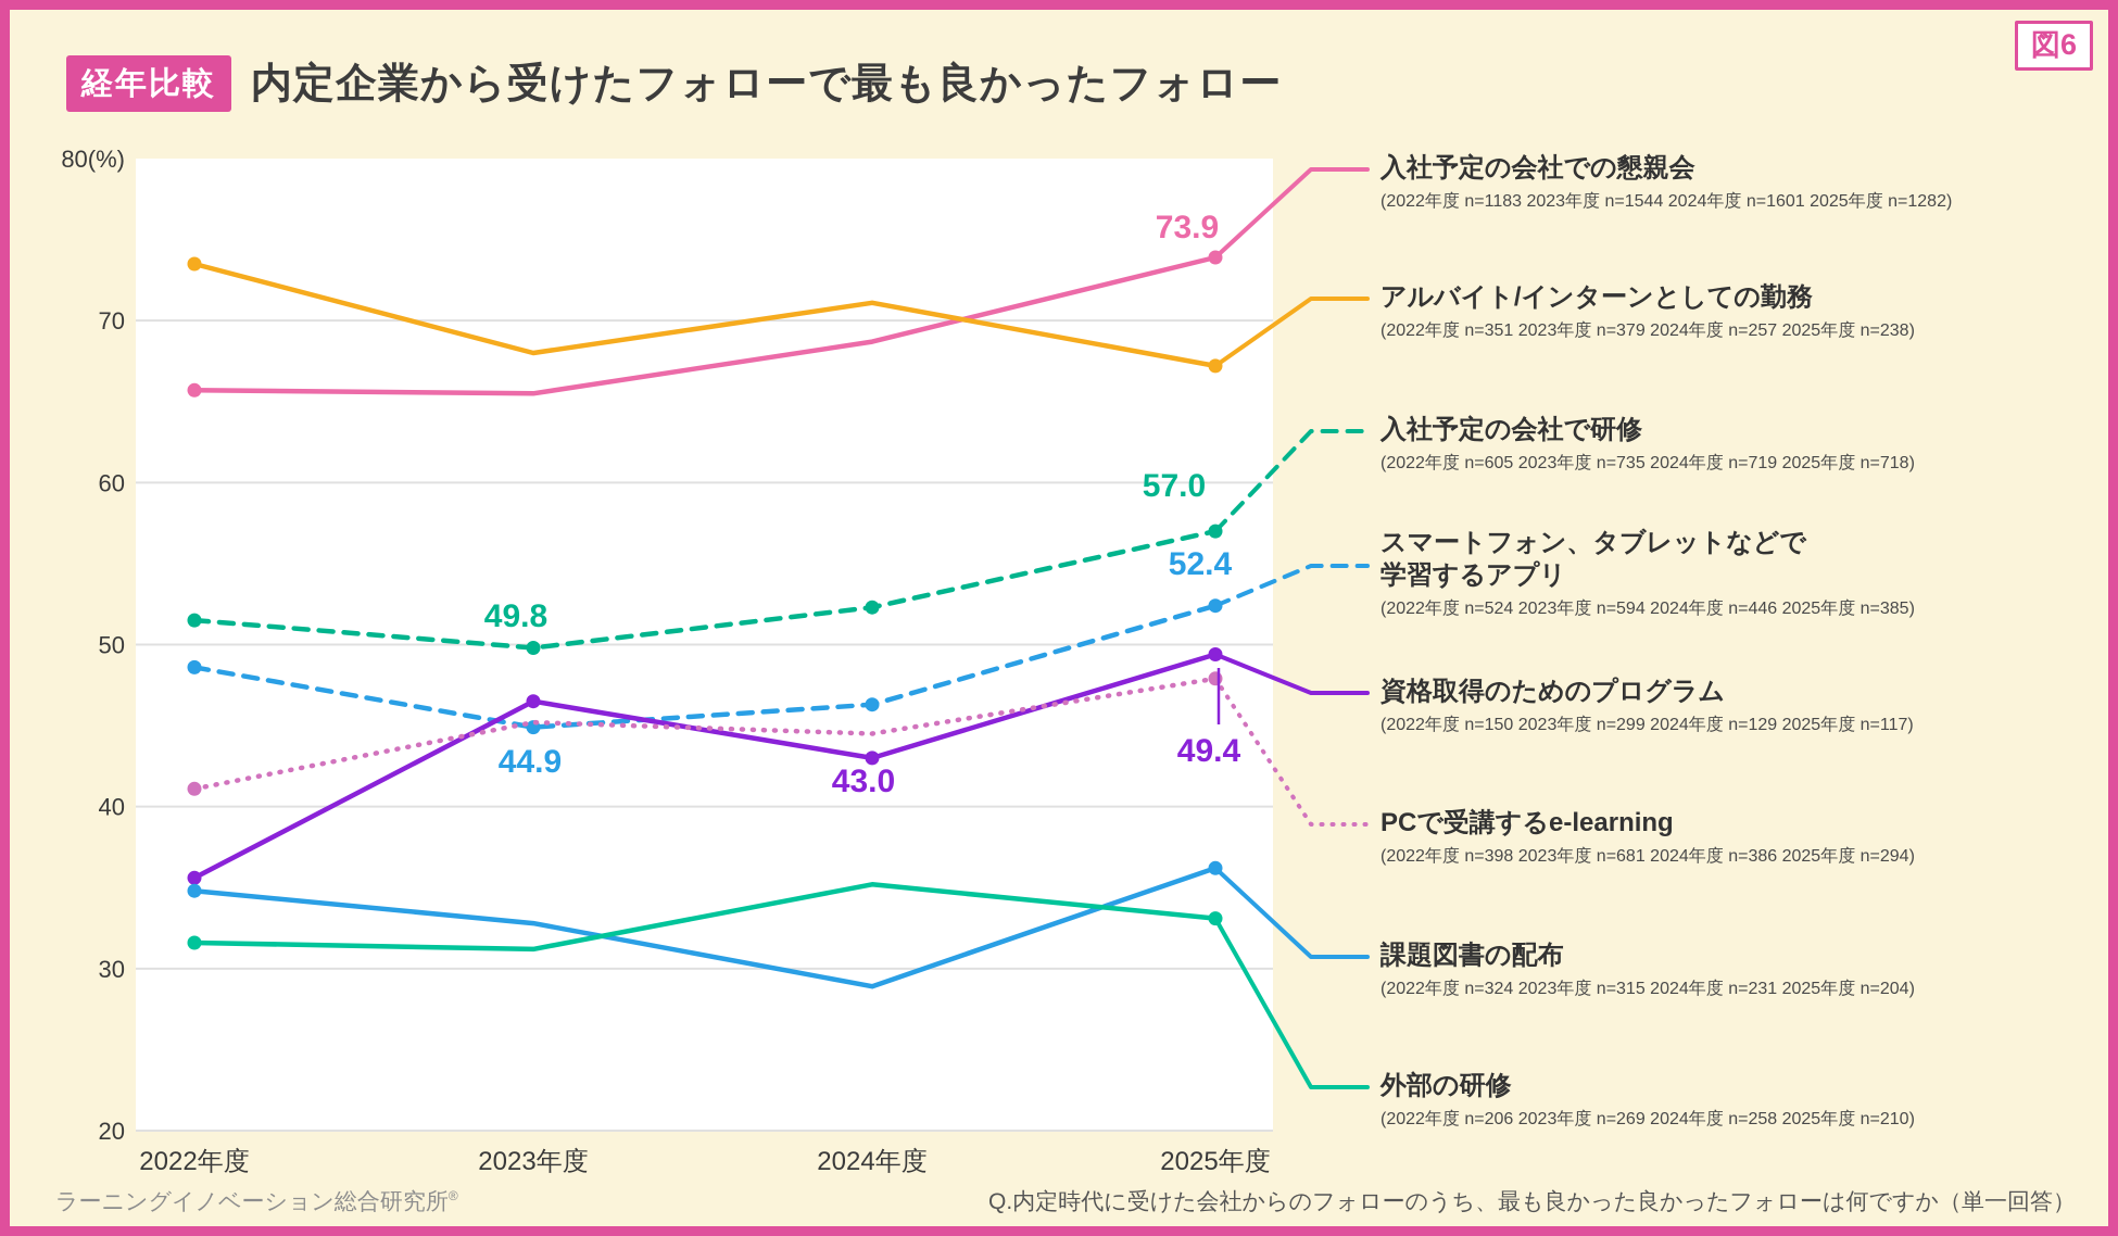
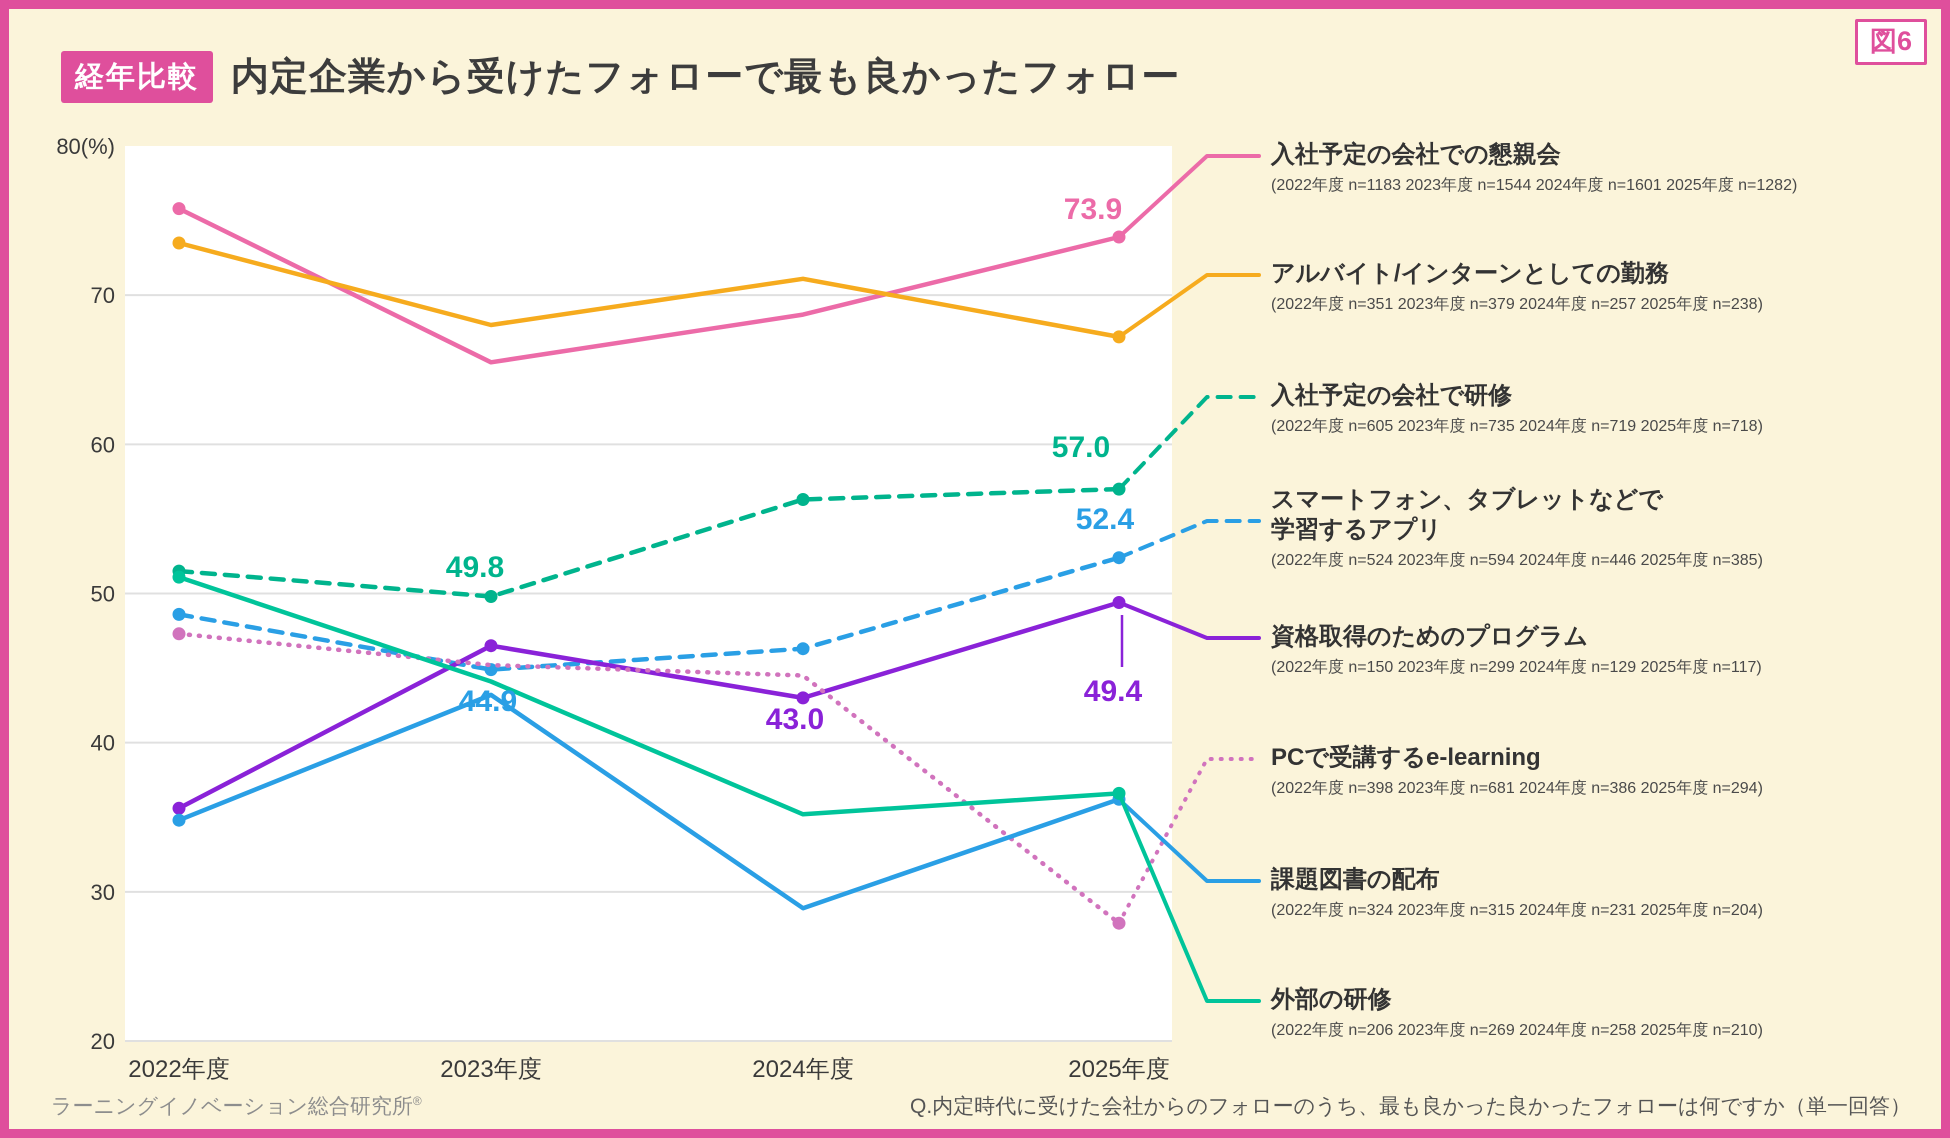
入社予定の会社での懇親会/2022年度: 65.7 -> 75.8
PCで受講するe-learning/2022年度: 41.1 -> 47.3
外部の研修/2022年度: 31.6 -> 51.1
課題図書の配布/2023年度: 32.8 -> 43.2
外部の研修/2023年度: 31.2 -> 44.1
入社予定の会社で研修/2024年度: 52.3 -> 56.3
PCで受講するe-learning/2025年度: 47.9 -> 27.9
外部の研修/2025年度: 33.1 -> 36.6
